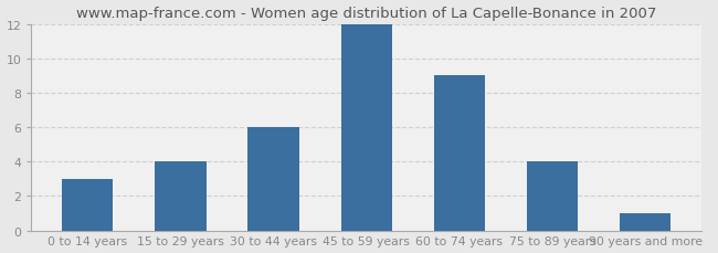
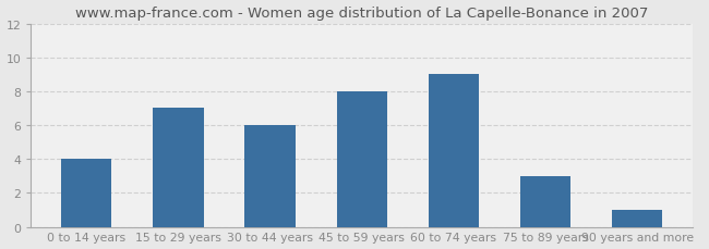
0 to 14 years: 3 -> 4
15 to 29 years: 4 -> 7
45 to 59 years: 12 -> 8
75 to 89 years: 4 -> 3
